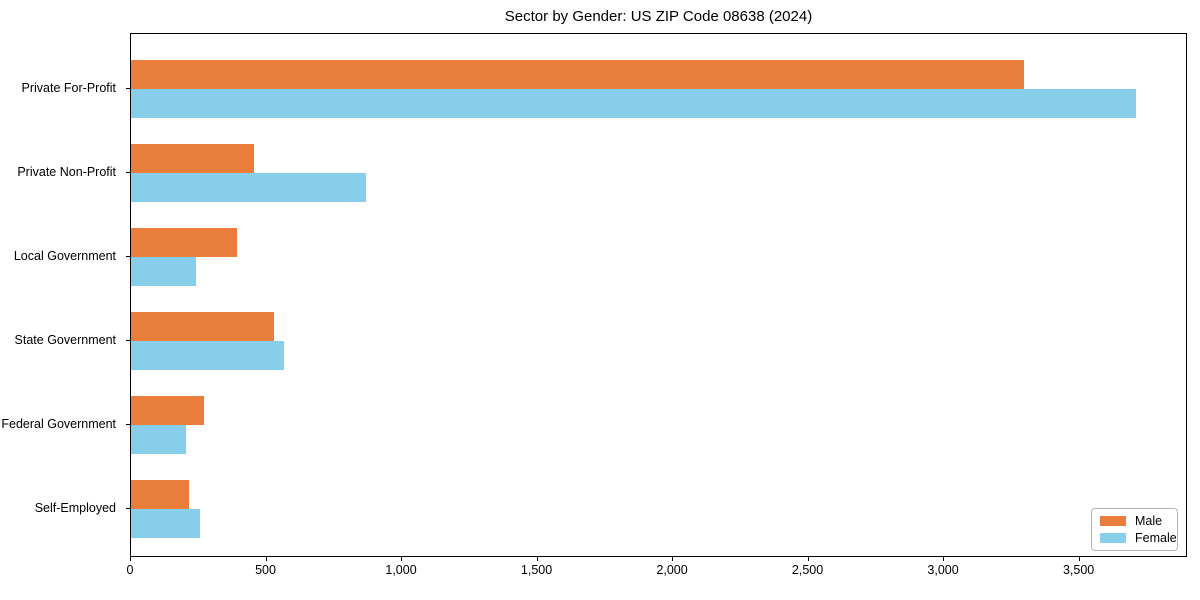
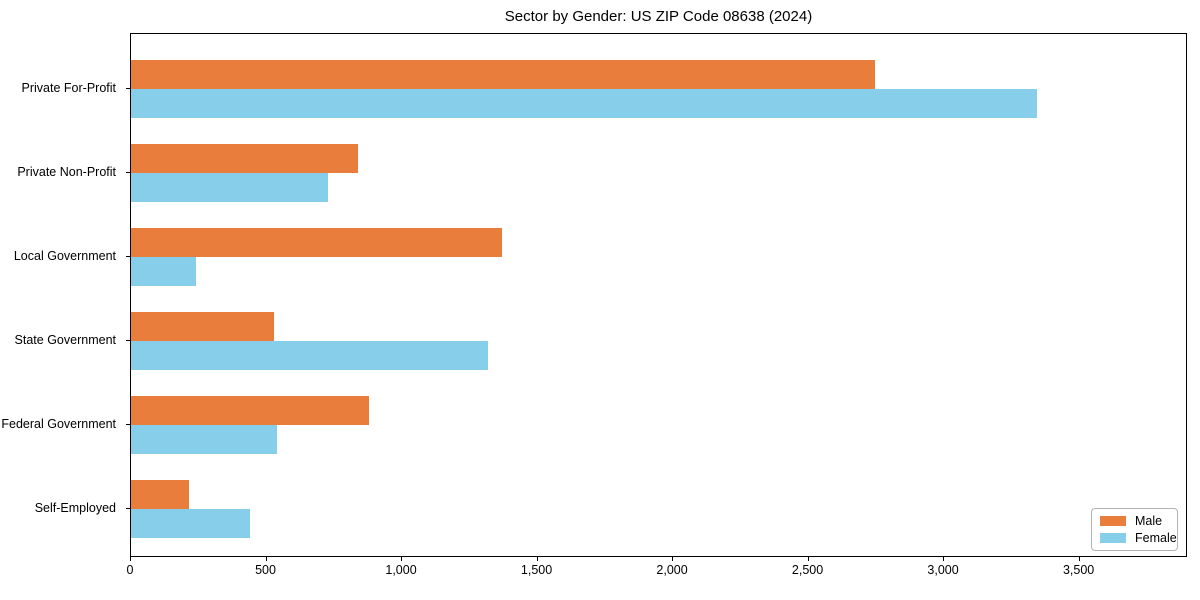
Male/Private For-Profit: 3300 -> 2750
Female/Private For-Profit: 3720 -> 3350
Male/Private Non-Profit: 460 -> 840
Female/Private Non-Profit: 870 -> 730
Male/Local Government: 390 -> 1370
Female/State Government: 560 -> 1320
Male/Federal Government: 270 -> 880
Female/Federal Government: 200 -> 540
Female/Self-Employed: 260 -> 440
